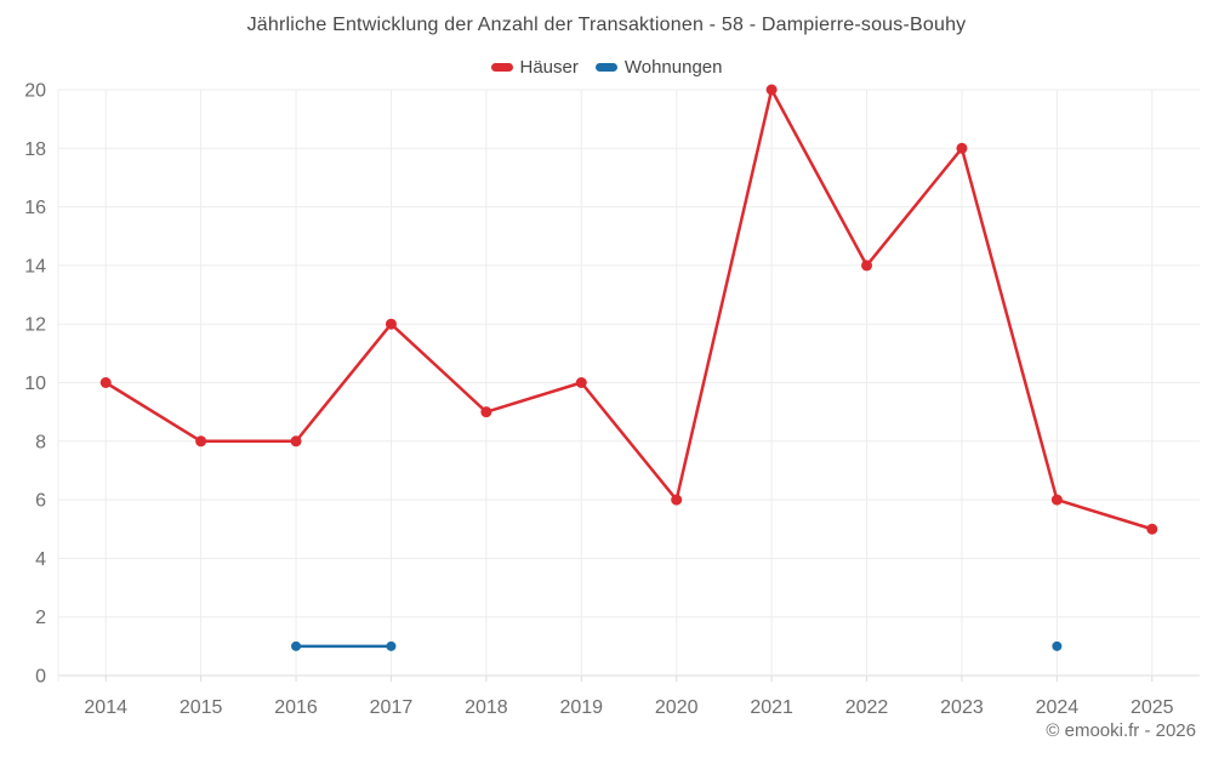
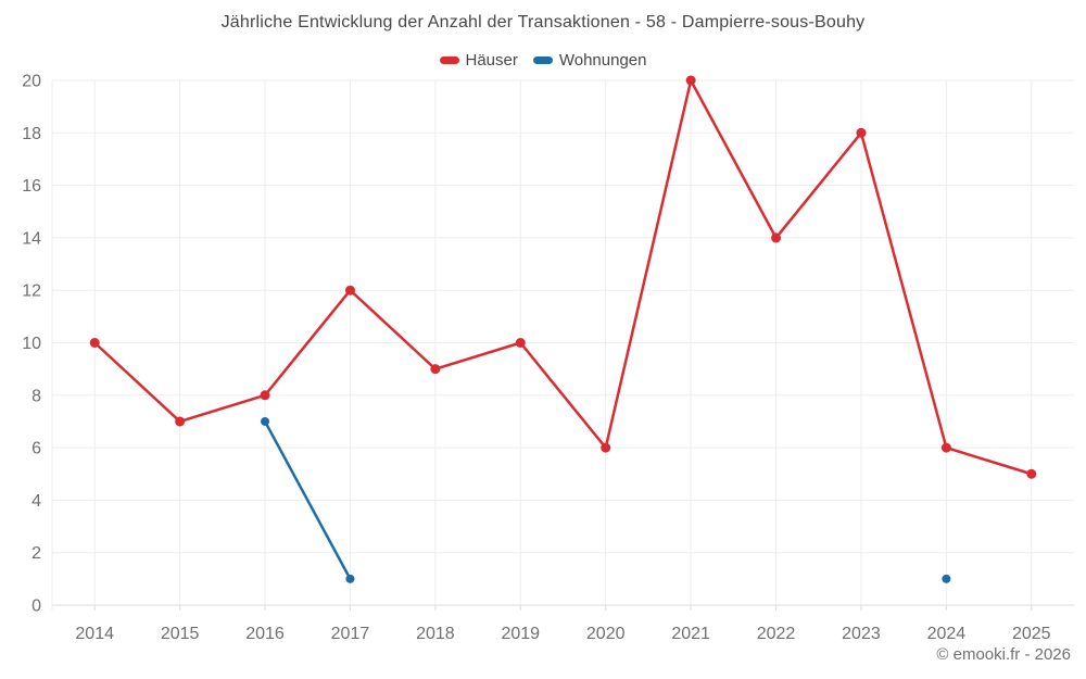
Häuser/2015: 8 -> 7
Wohnungen/2016: 1 -> 7
